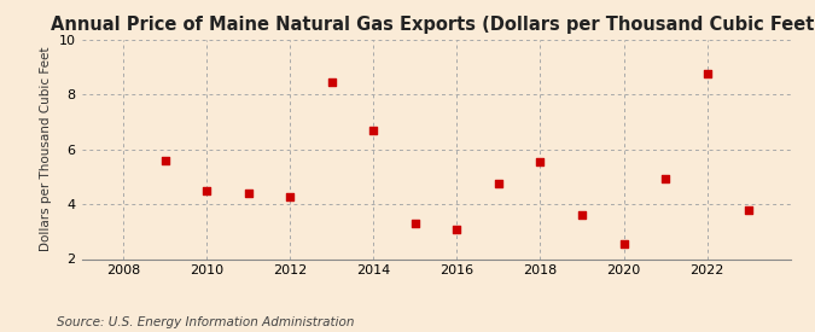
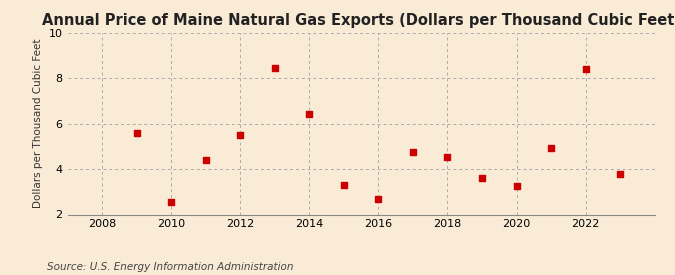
2010: 4.50 -> 2.55
2012: 4.25 -> 5.50
2014: 6.70 -> 6.45
2016: 3.10 -> 2.70
2018: 5.55 -> 4.55
2020: 2.55 -> 3.25
2022: 8.75 -> 8.40
